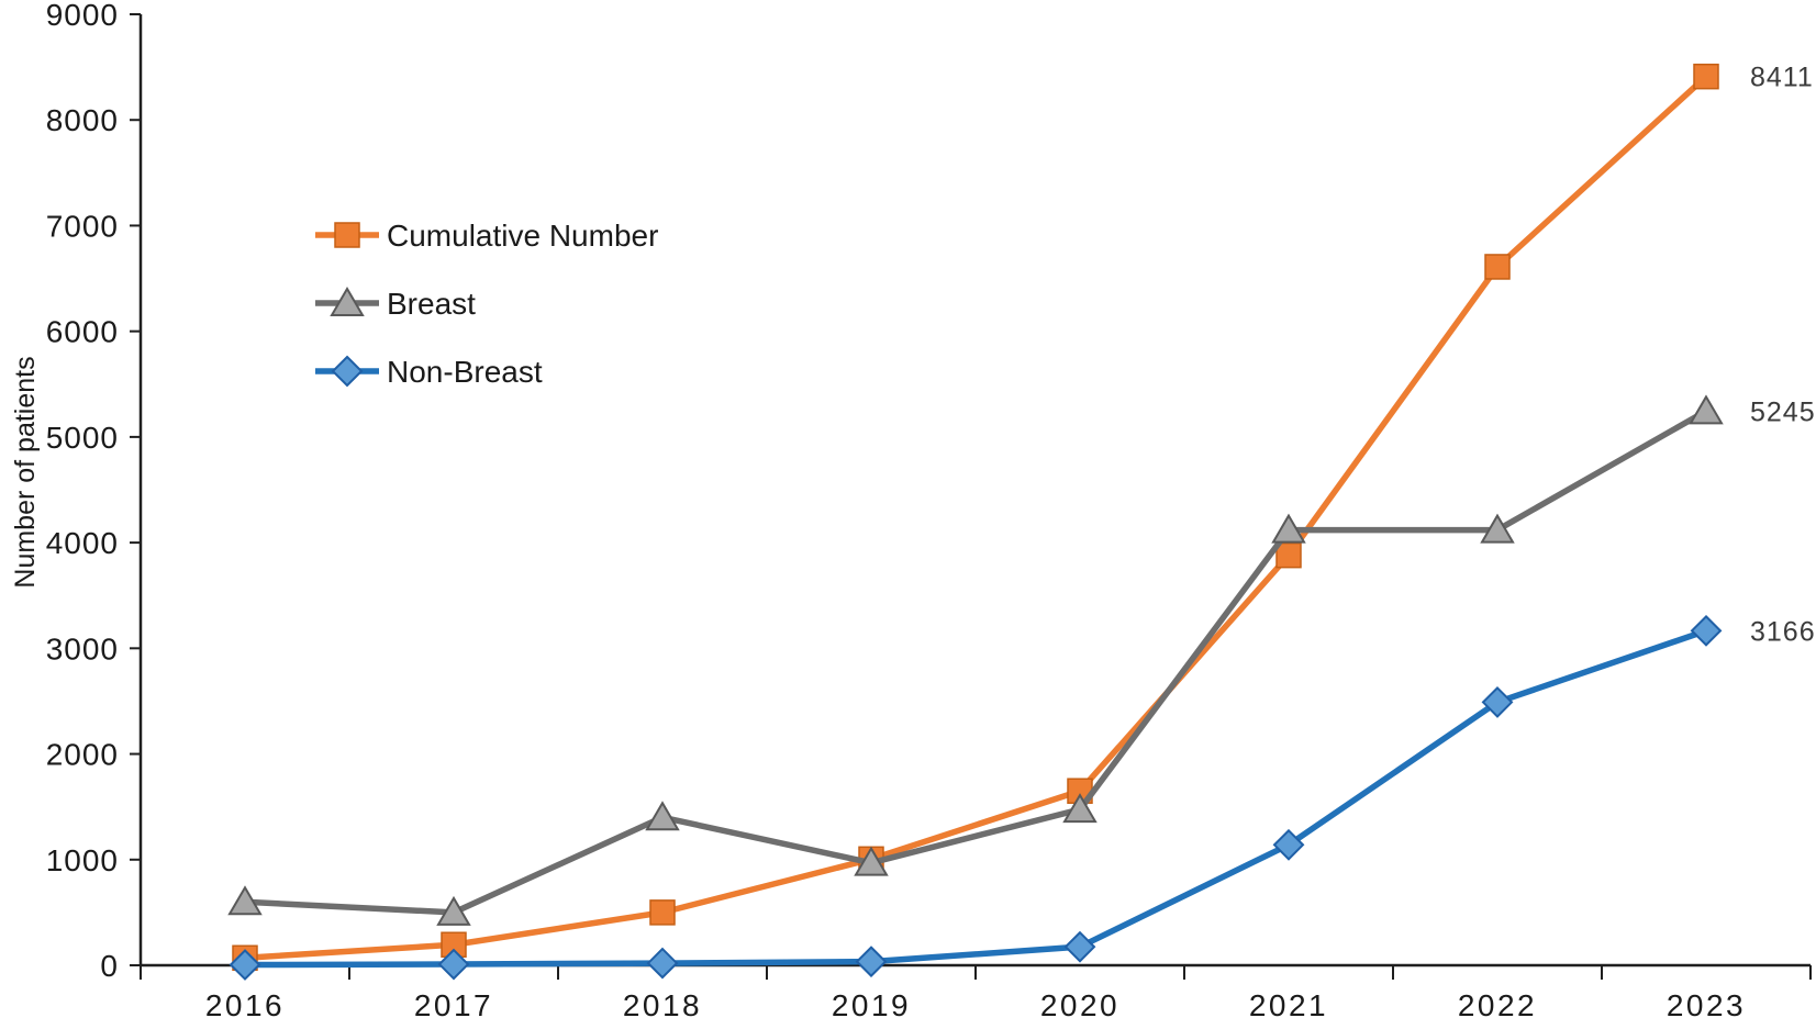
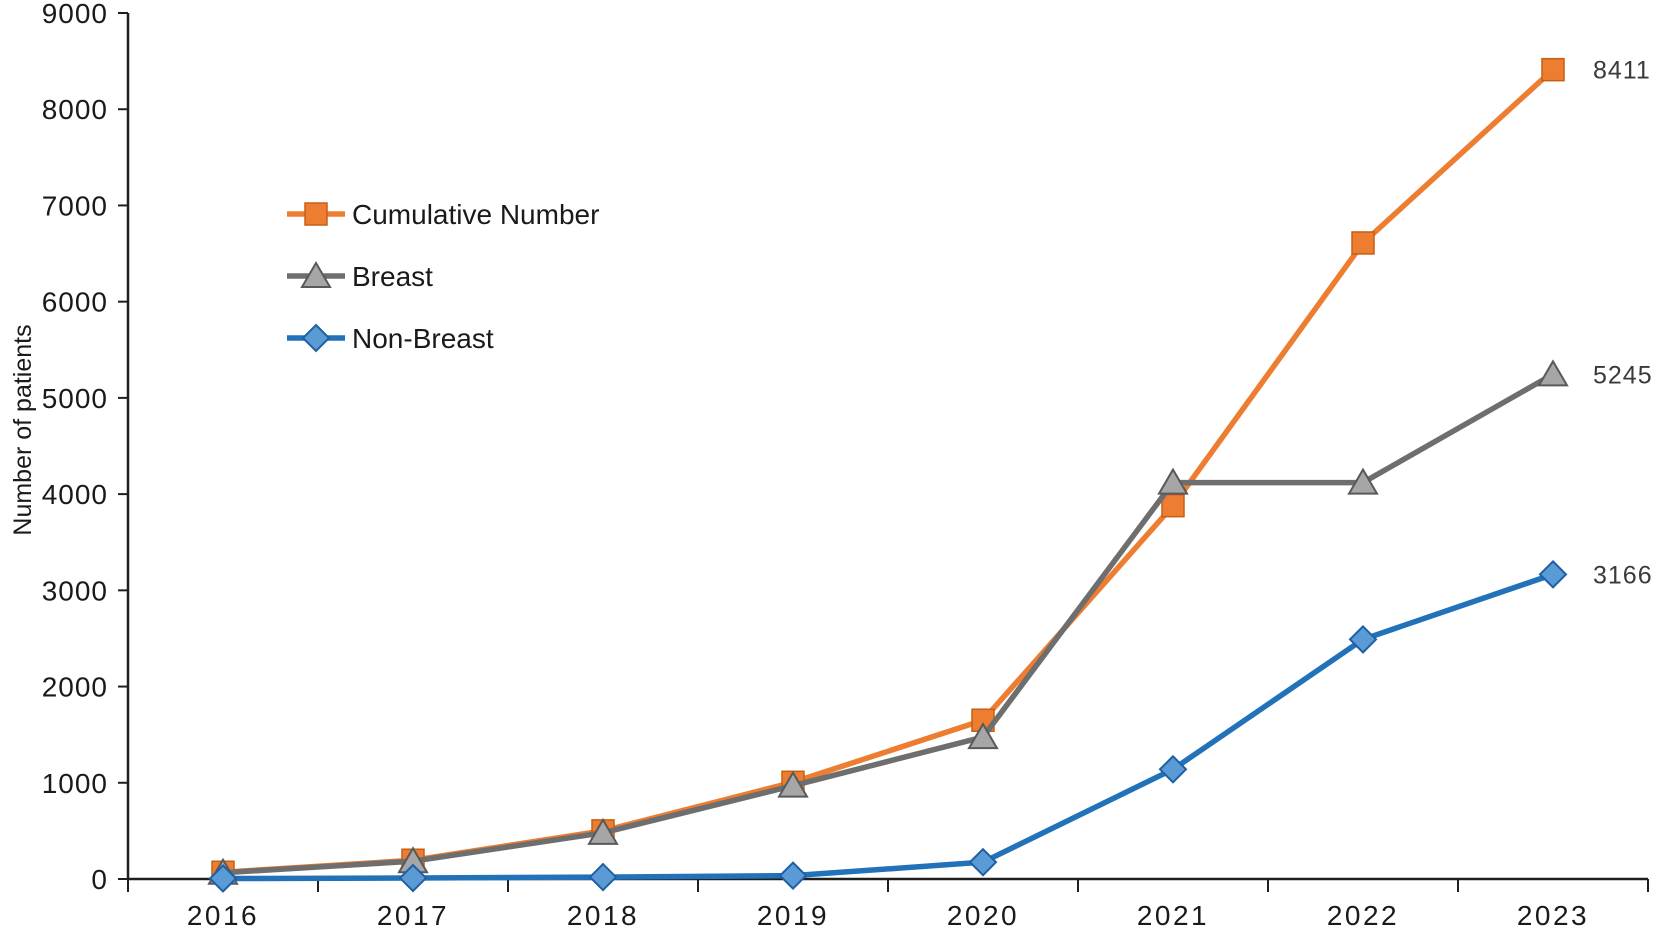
Breast/2016: 600 -> 100
Breast/2017: 500 -> 200
Breast/2018: 1400 -> 500
